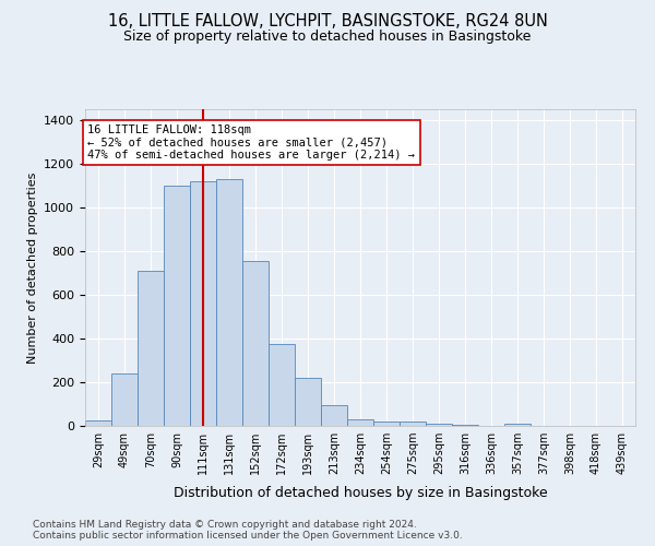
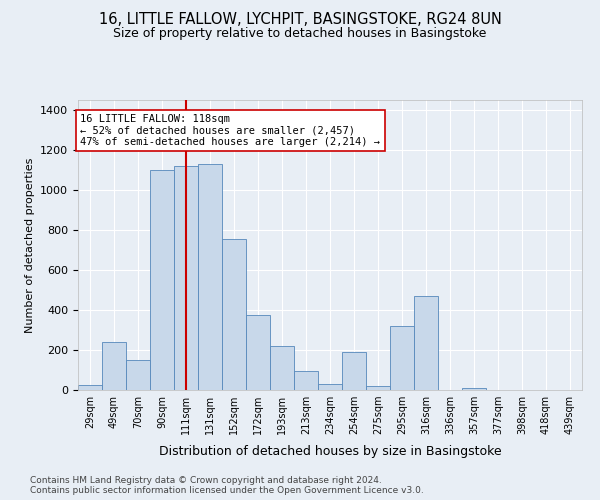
70sqm: 710 -> 150
254sqm: 20 -> 190
295sqm: 10 -> 320
316sqm: 0 -> 470
